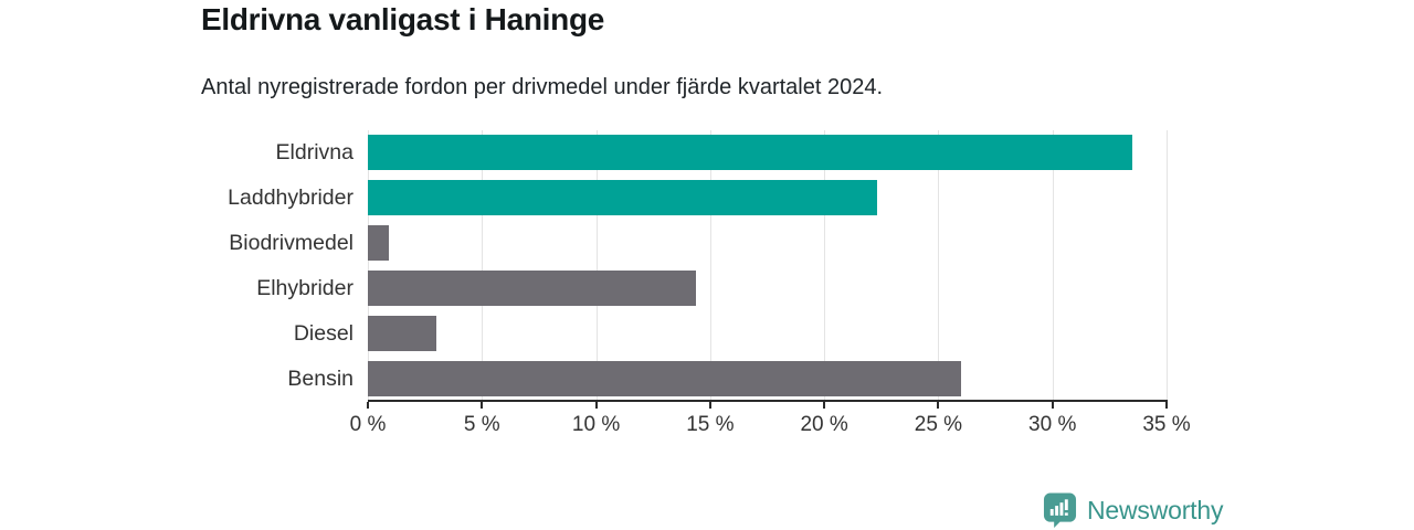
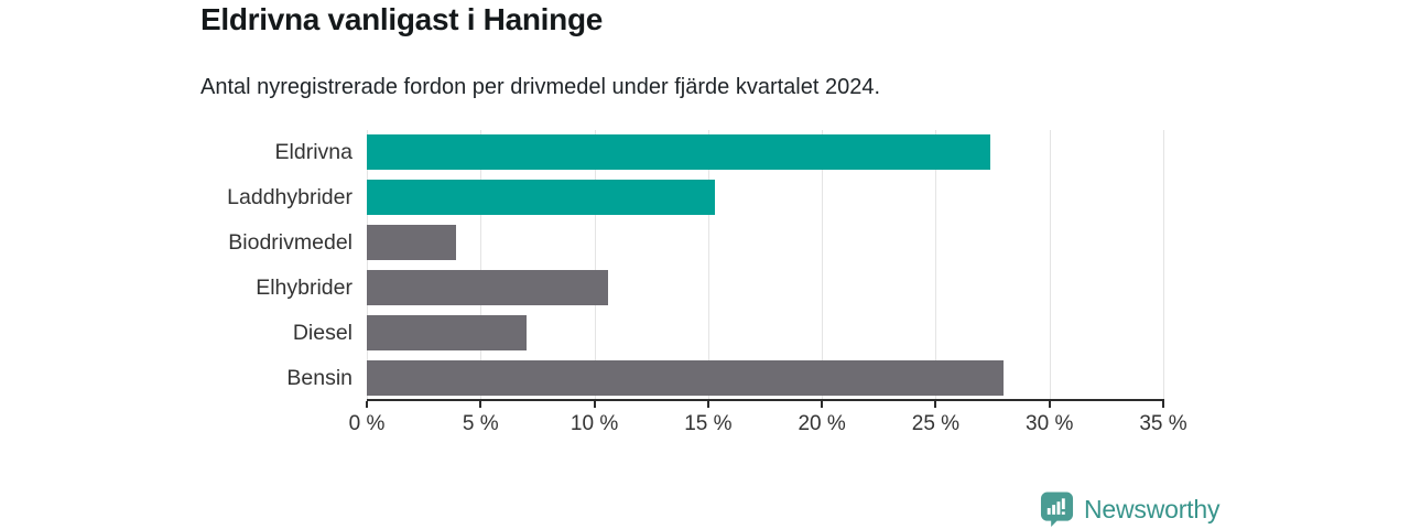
Eldrivna: 33.5% -> 27.4%
Laddhybrider: 22.3% -> 15.3%
Biodrivmedel: 0.9% -> 3.9%
Elhybrider: 14.4% -> 10.6%
Diesel: 3.0% -> 7.0%
Bensin: 26.0% -> 28.0%
